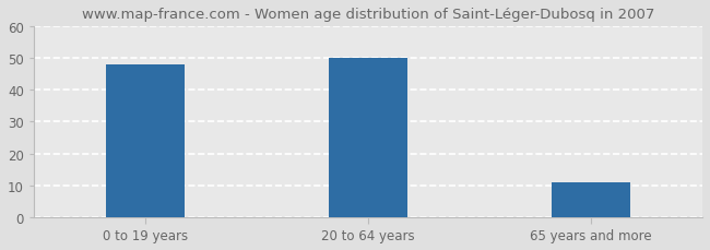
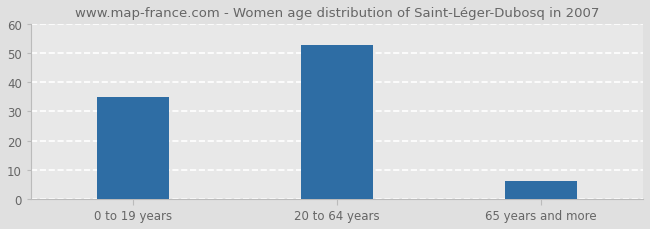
0 to 19 years: 48 -> 35
20 to 64 years: 50 -> 53
65 years and more: 11 -> 6
